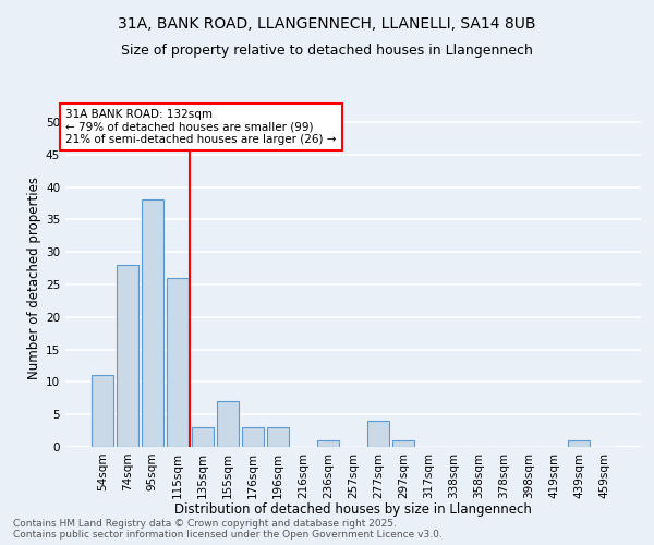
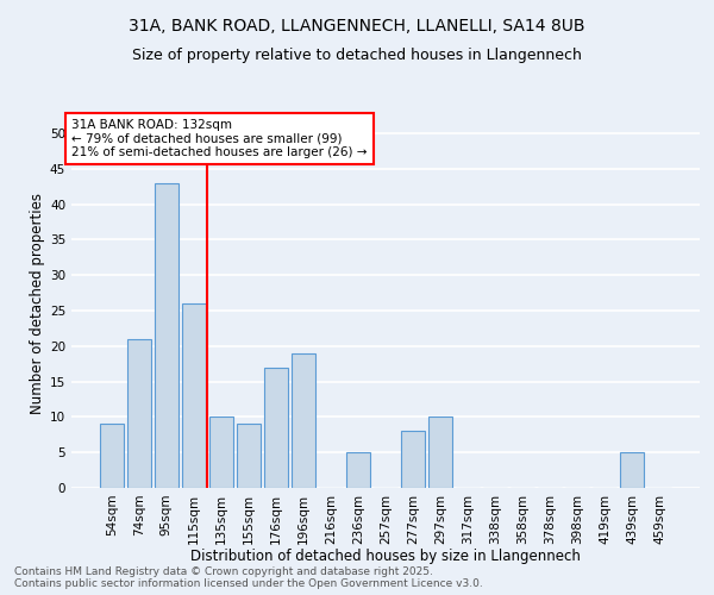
54sqm: 11 -> 9
74sqm: 28 -> 21
95sqm: 38 -> 43
135sqm: 3 -> 10
155sqm: 7 -> 9
176sqm: 3 -> 17
196sqm: 3 -> 19
236sqm: 1 -> 5
277sqm: 4 -> 8
297sqm: 1 -> 10
439sqm: 1 -> 5
